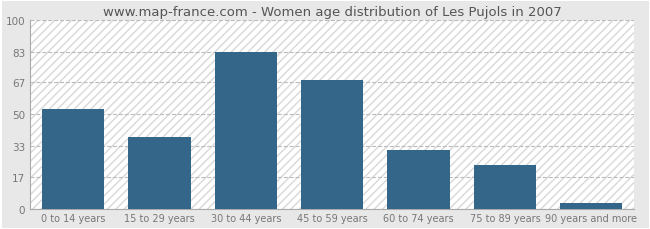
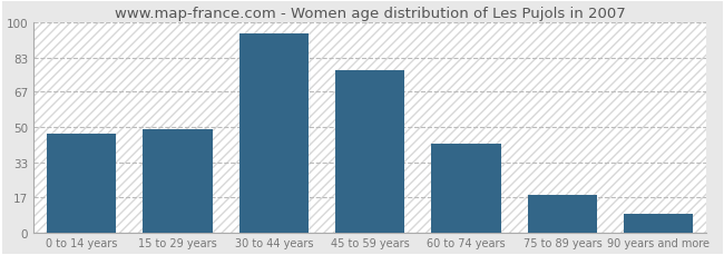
0 to 14 years: 53 -> 47
15 to 29 years: 38 -> 49
30 to 44 years: 83 -> 95
45 to 59 years: 68 -> 77
60 to 74 years: 31 -> 42
75 to 89 years: 23 -> 18
90 years and more: 3 -> 9
